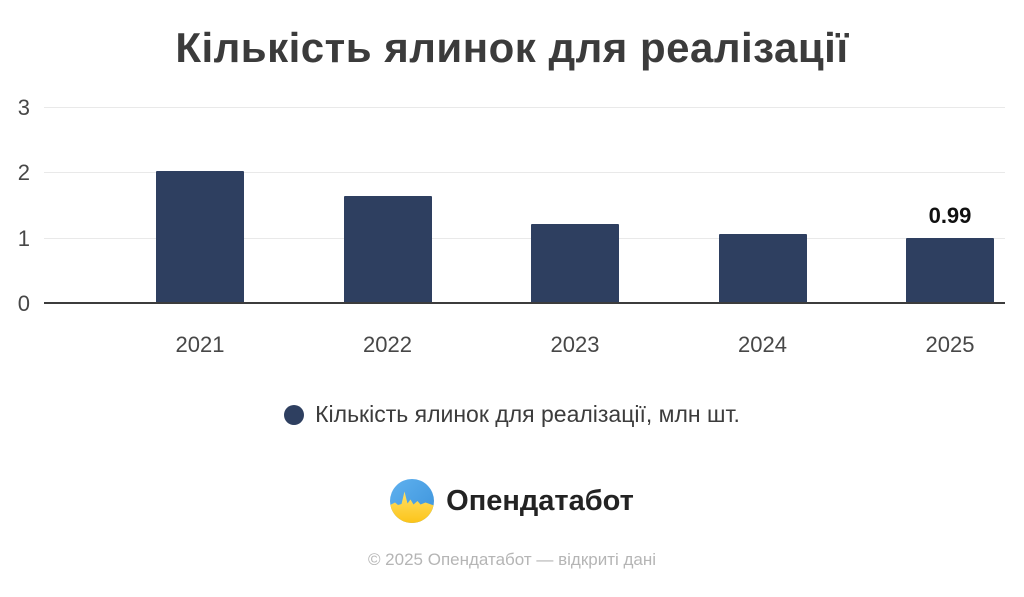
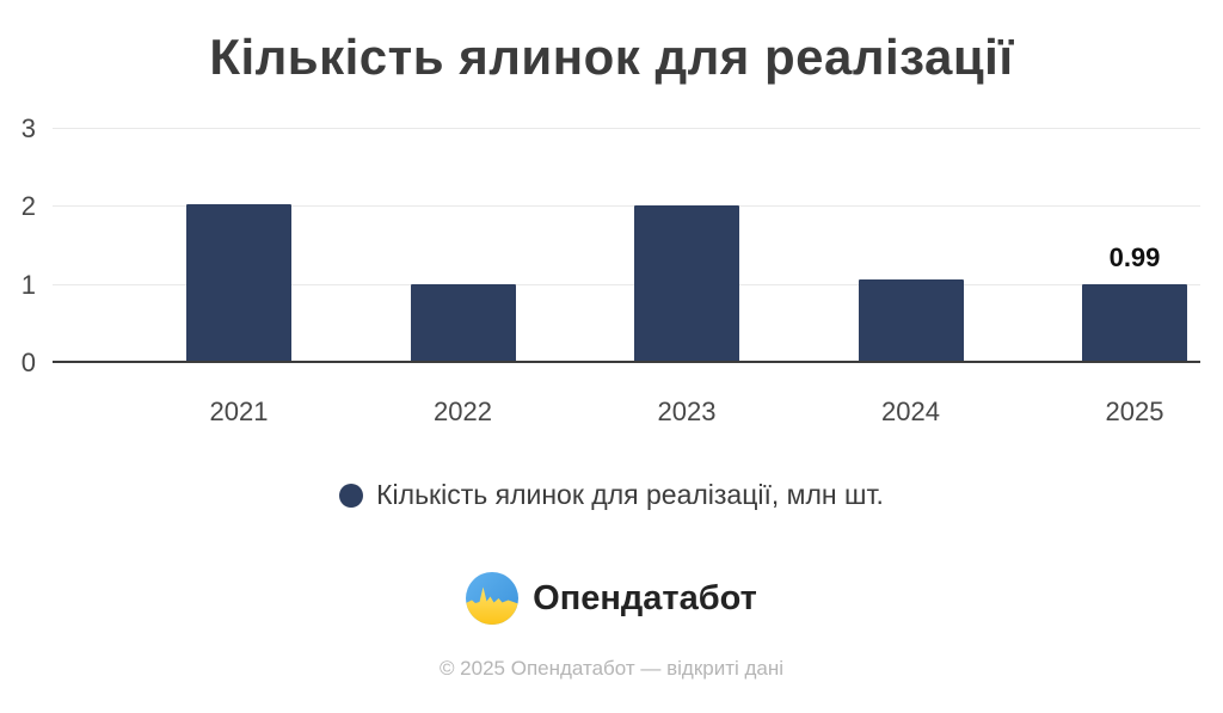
2022: 1.6 -> 1.0
2023: 1.2 -> 2.0
